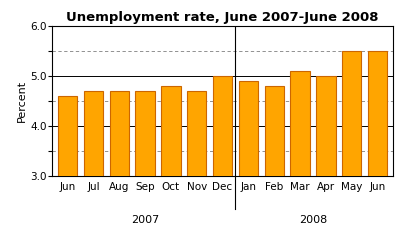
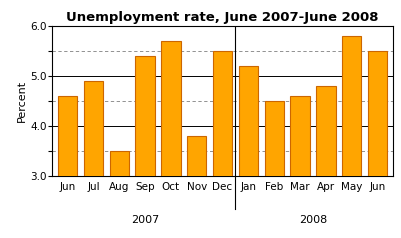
Jul: 4.7 -> 4.9
Aug: 4.7 -> 3.5
Sep: 4.7 -> 5.4
Oct: 4.8 -> 5.7
Nov: 4.7 -> 3.8
Dec: 5.0 -> 5.5
Jan: 4.9 -> 5.2
Feb: 4.8 -> 4.5
Mar: 5.1 -> 4.6
Apr: 5.0 -> 4.8
May: 5.5 -> 5.8
